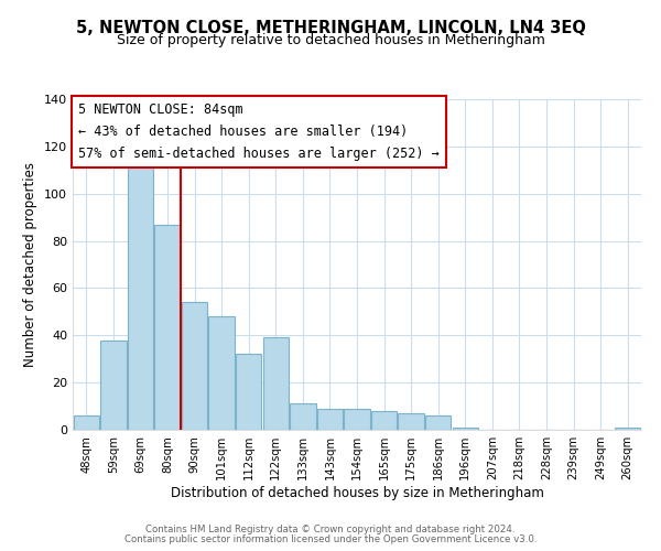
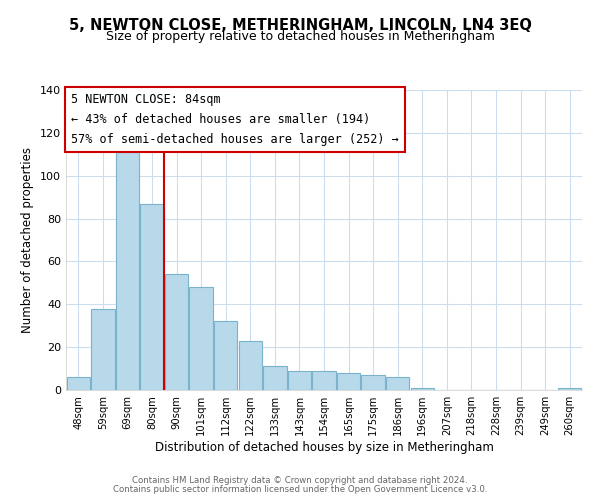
122sqm: 39 -> 23
